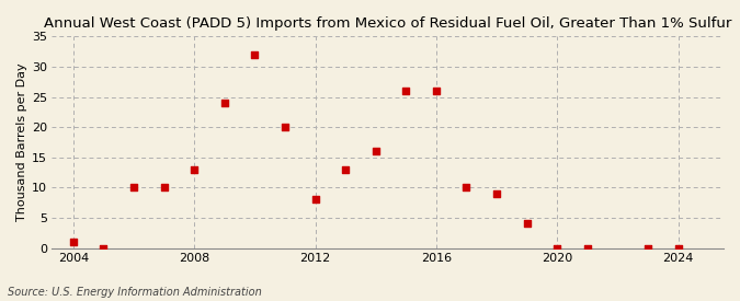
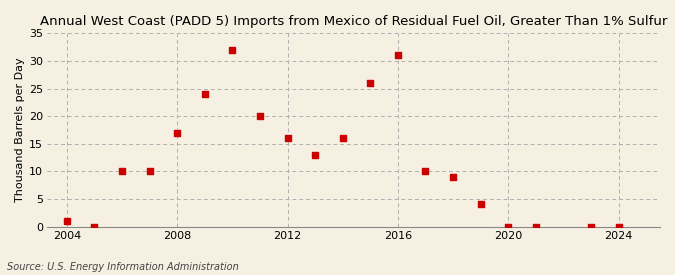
2008: 13 -> 17
2012: 8 -> 16
2016: 26 -> 31
